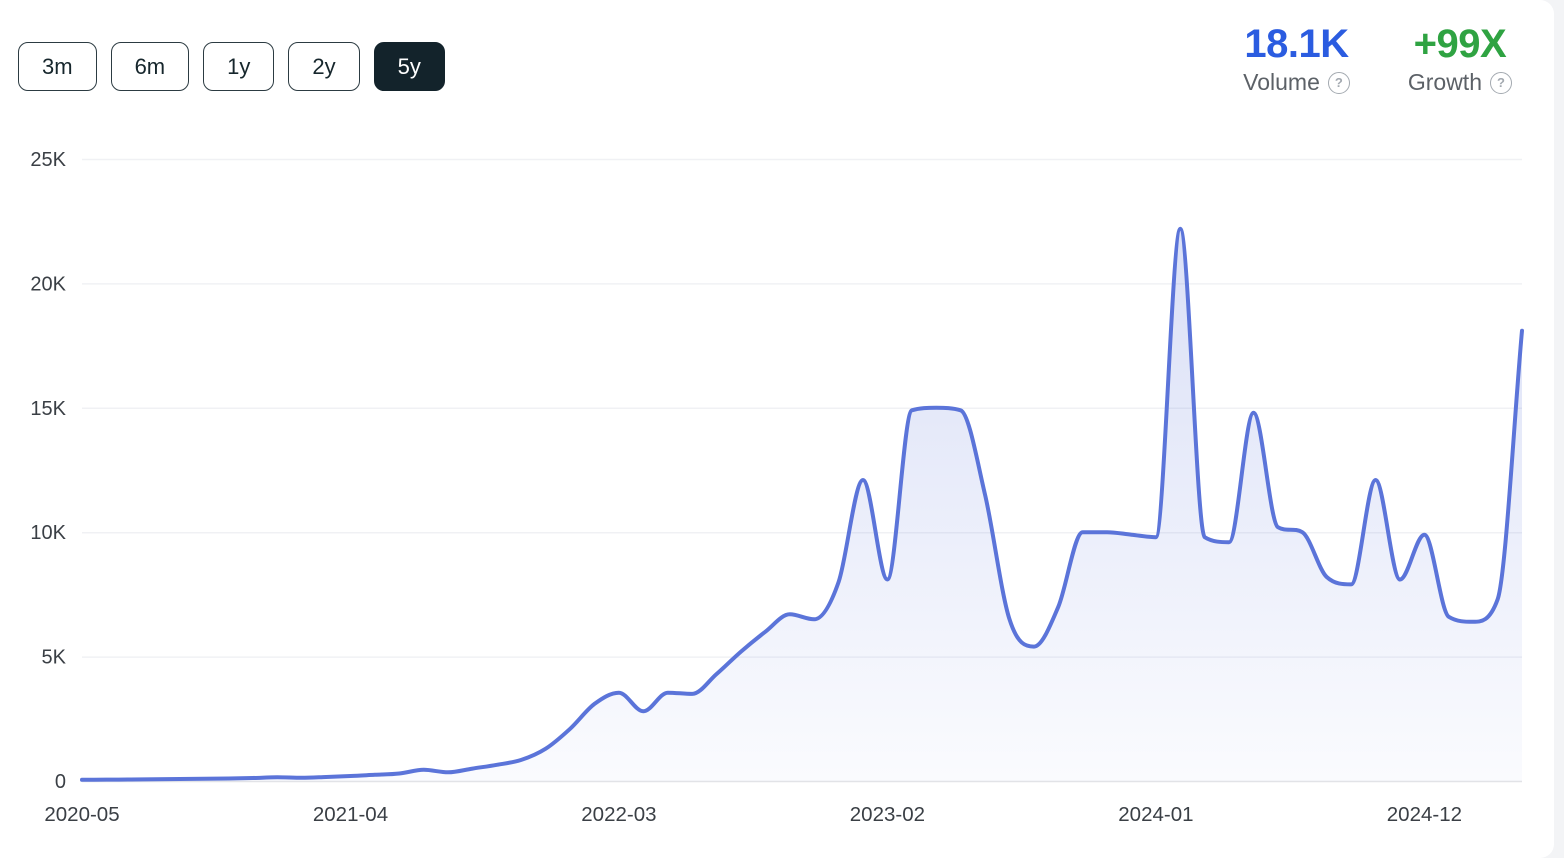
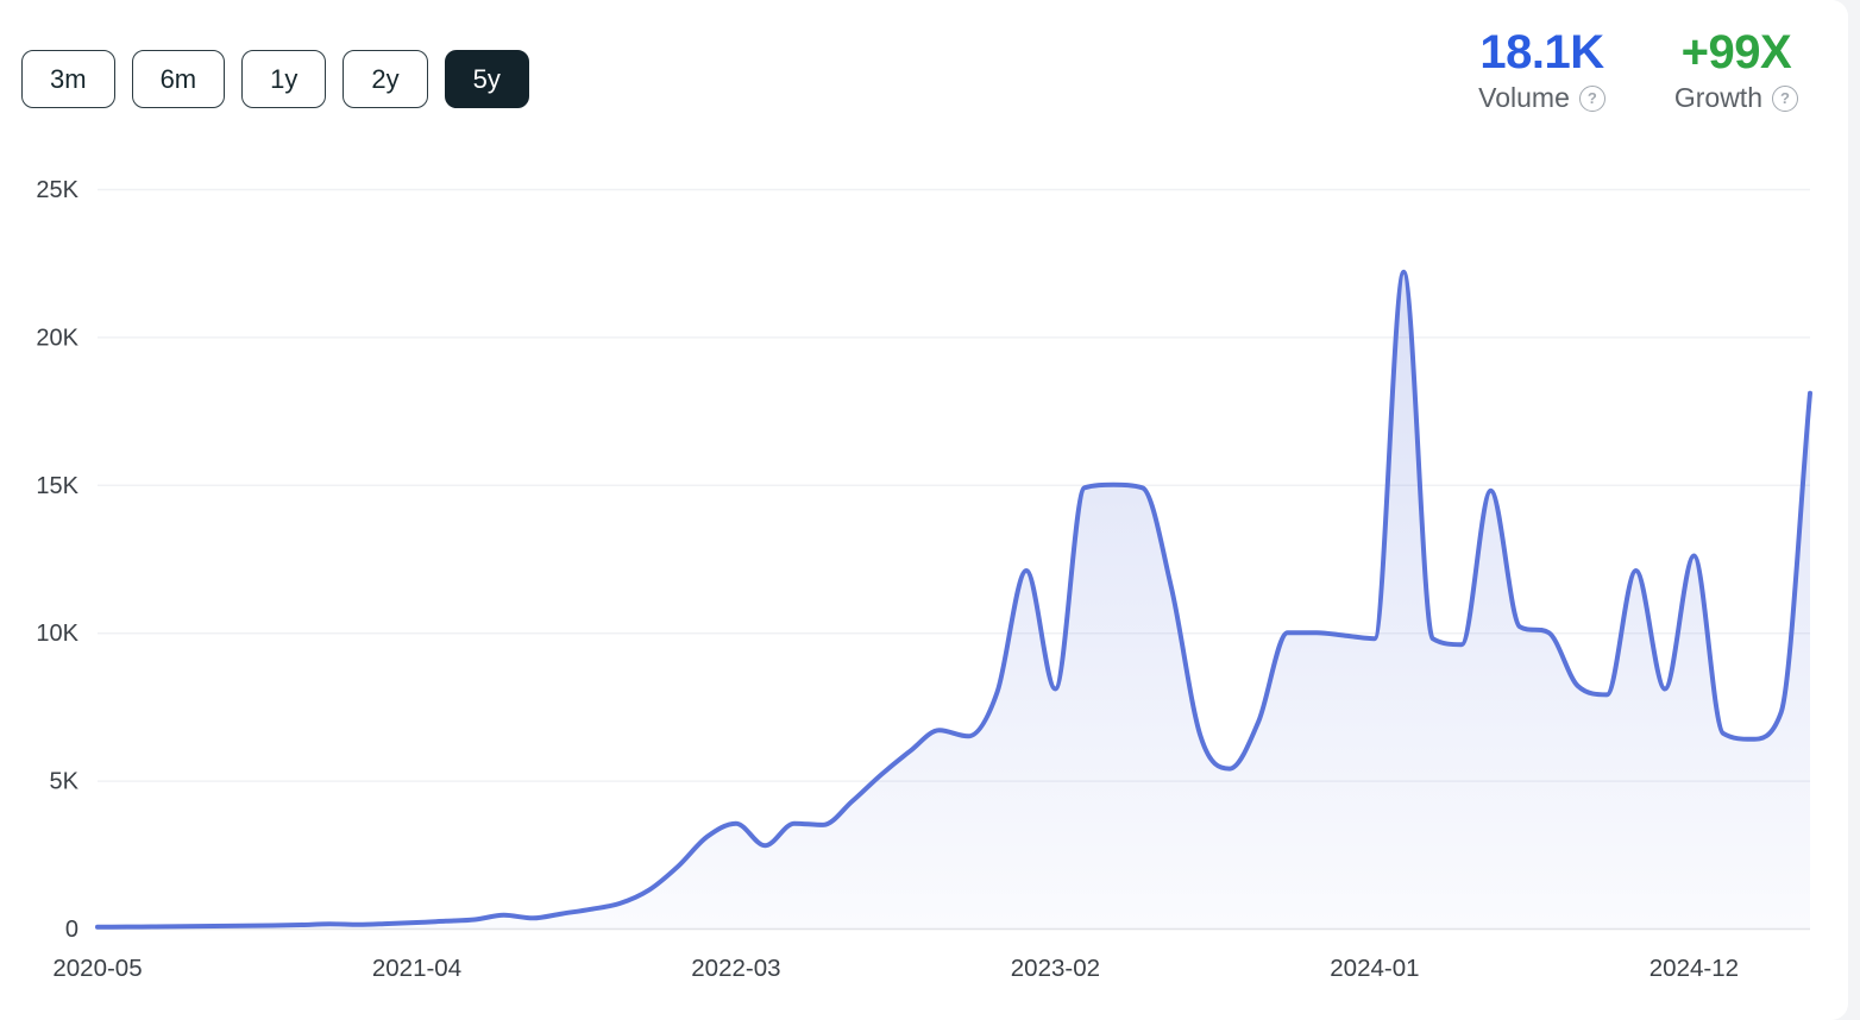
2024-12: 9.9K -> 12.6K
